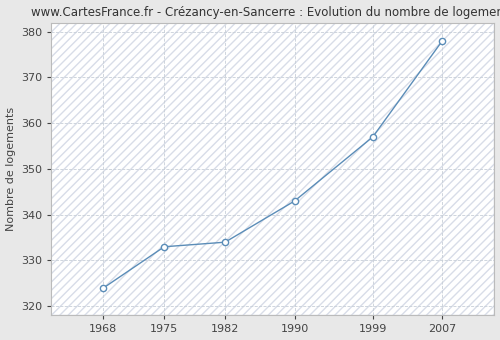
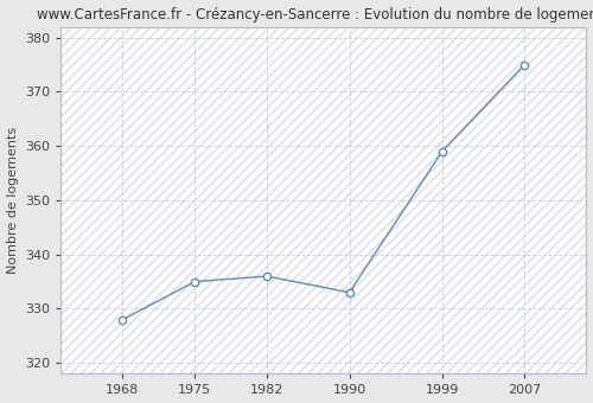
1968: 324 -> 328
1975: 333 -> 335
1982: 334 -> 336
1990: 343 -> 333
1999: 357 -> 359
2007: 378 -> 375
